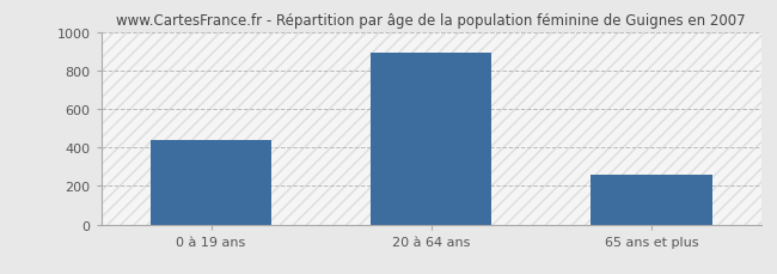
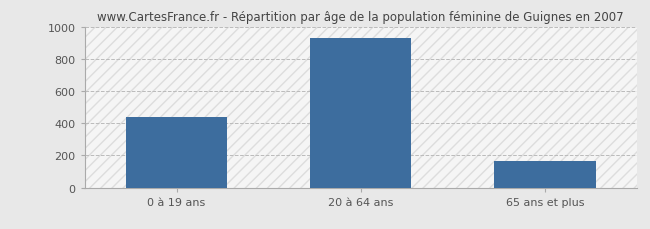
20 à 64 ans: 890 -> 930
65 ans et plus: 260 -> 170
